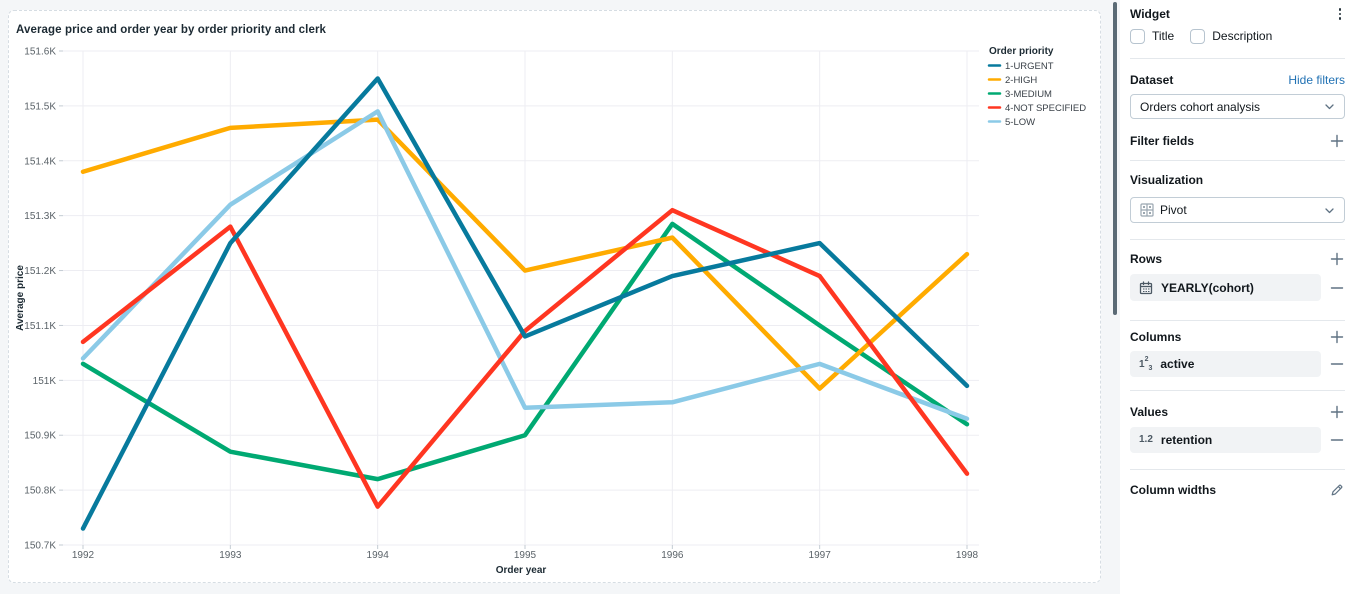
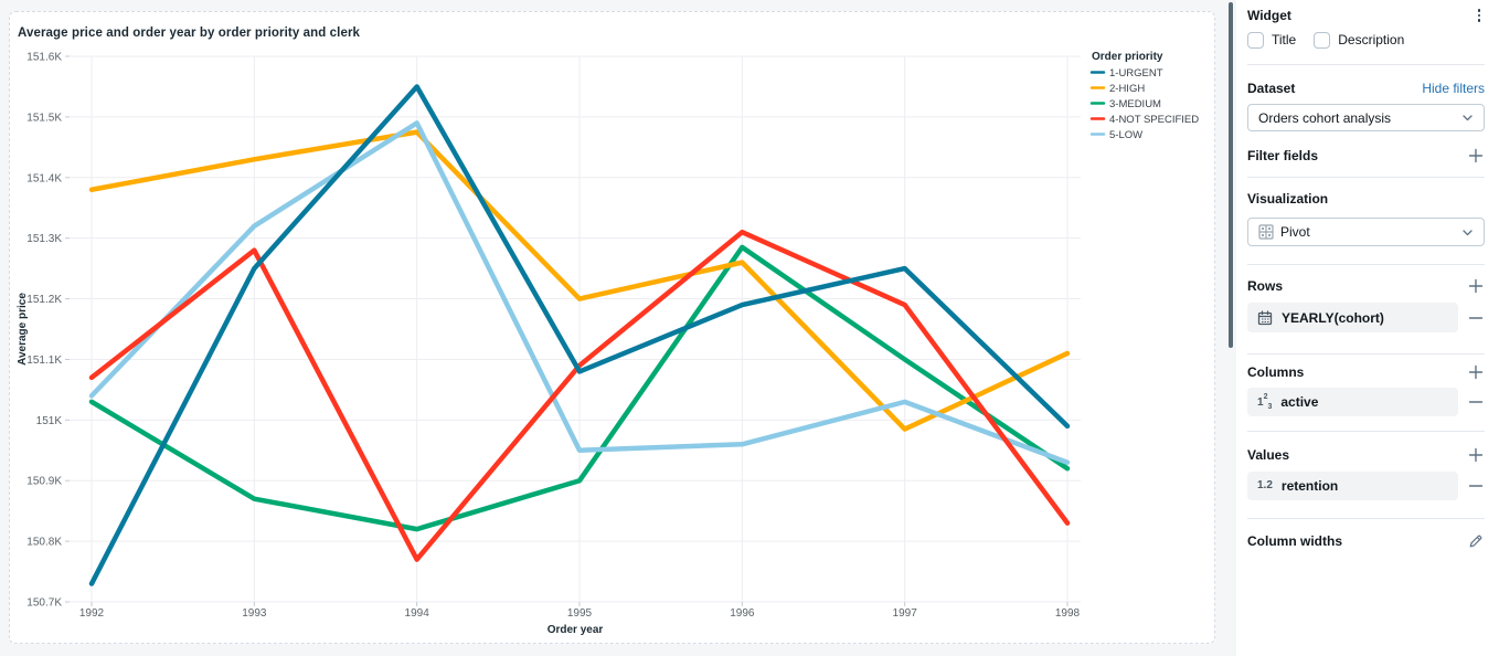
2-HIGH/1993: 151.46K -> 151.43K
2-HIGH/1998: 151.23K -> 151.11K
